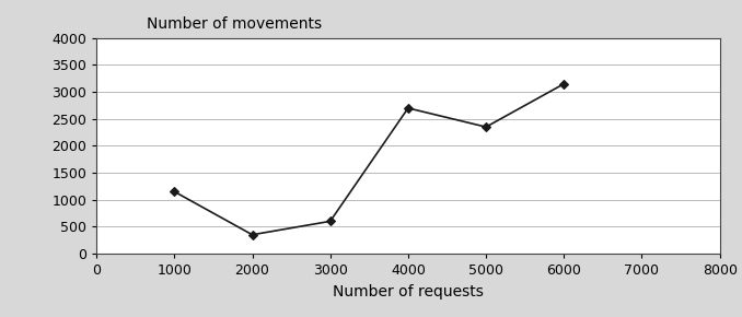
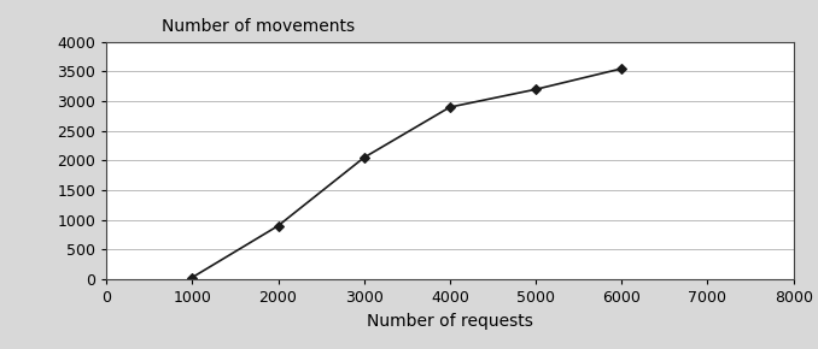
1000: 1150 -> 30
2000: 350 -> 900
3000: 600 -> 2050
4000: 2700 -> 2900
5000: 2350 -> 3200
6000: 3150 -> 3550
